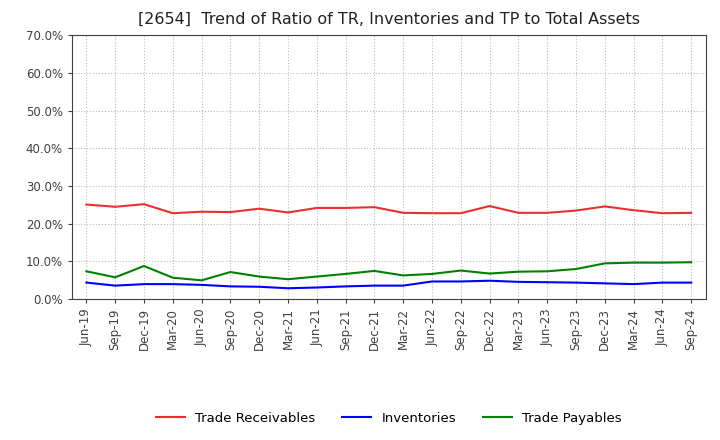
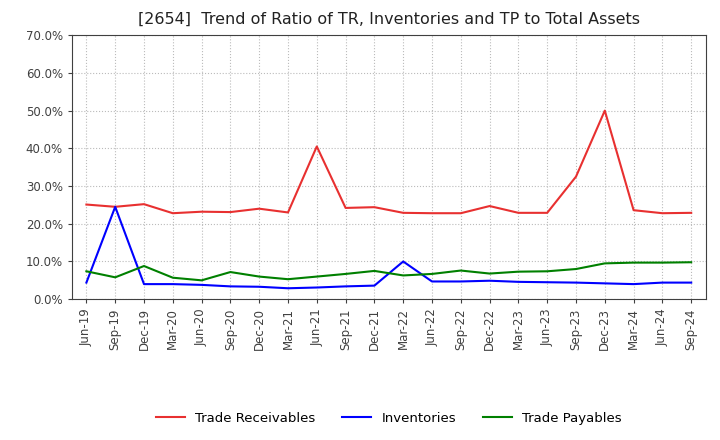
Inventories/Sep-19: 3.6% -> 24.5%
Trade Receivables/Jun-21: 24.2% -> 40.5%
Inventories/Mar-22: 3.6% -> 10.0%
Trade Receivables/Sep-23: 23.5% -> 32.5%
Trade Receivables/Dec-23: 24.6% -> 50.0%
